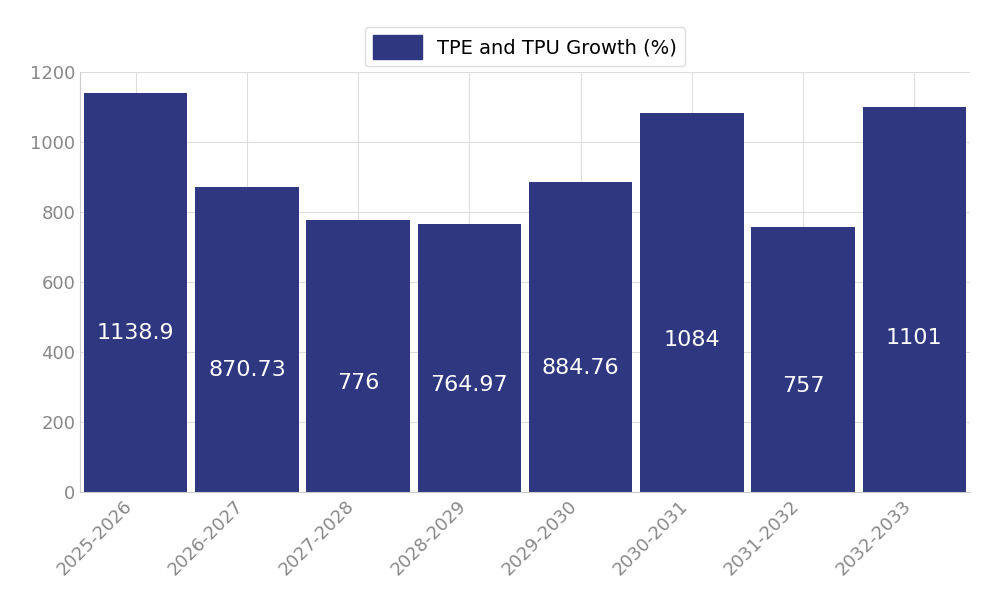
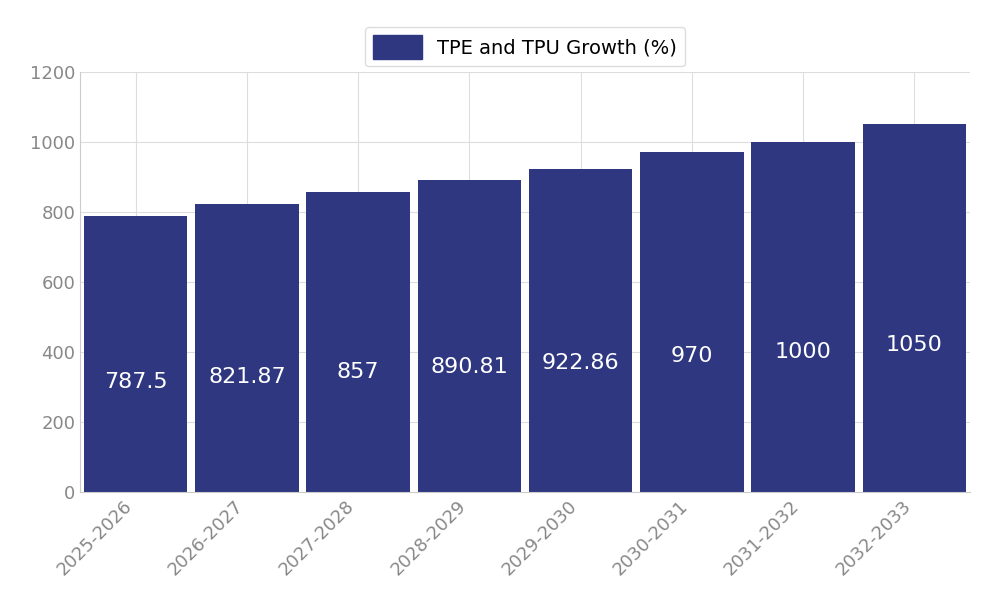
2025-2026: 1138.9 -> 787.5
2026-2027: 870.73 -> 821.87
2027-2028: 776 -> 857
2028-2029: 764.97 -> 890.81
2029-2030: 884.76 -> 922.86
2030-2031: 1084 -> 970
2031-2032: 757 -> 1000
2032-2033: 1101 -> 1050
